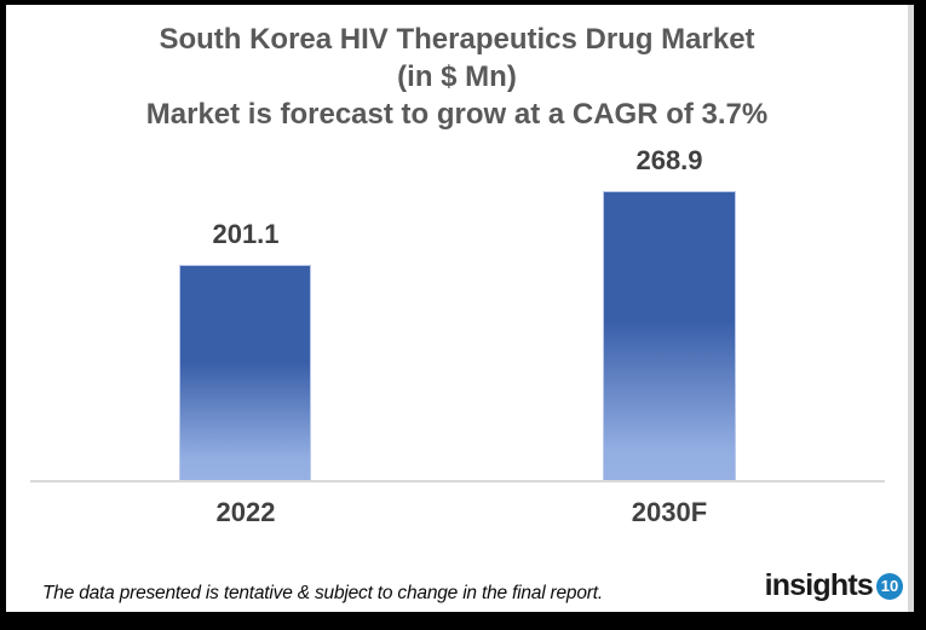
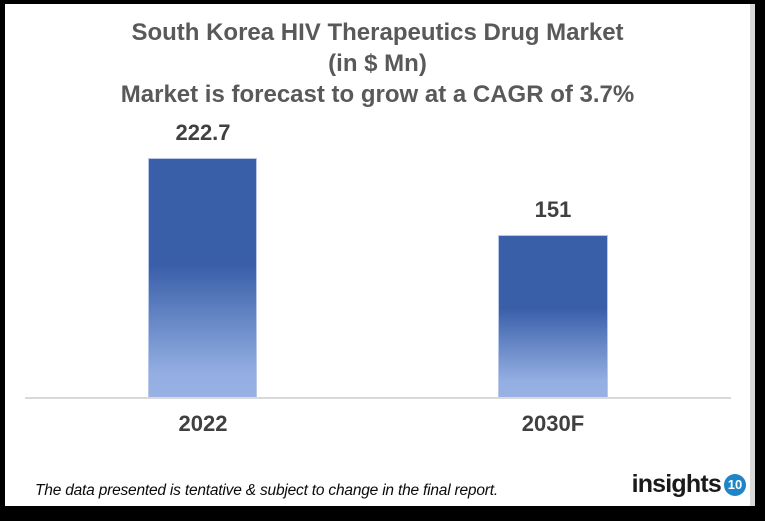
2022: 201.1 -> 222.7
2030F: 268.9 -> 151
